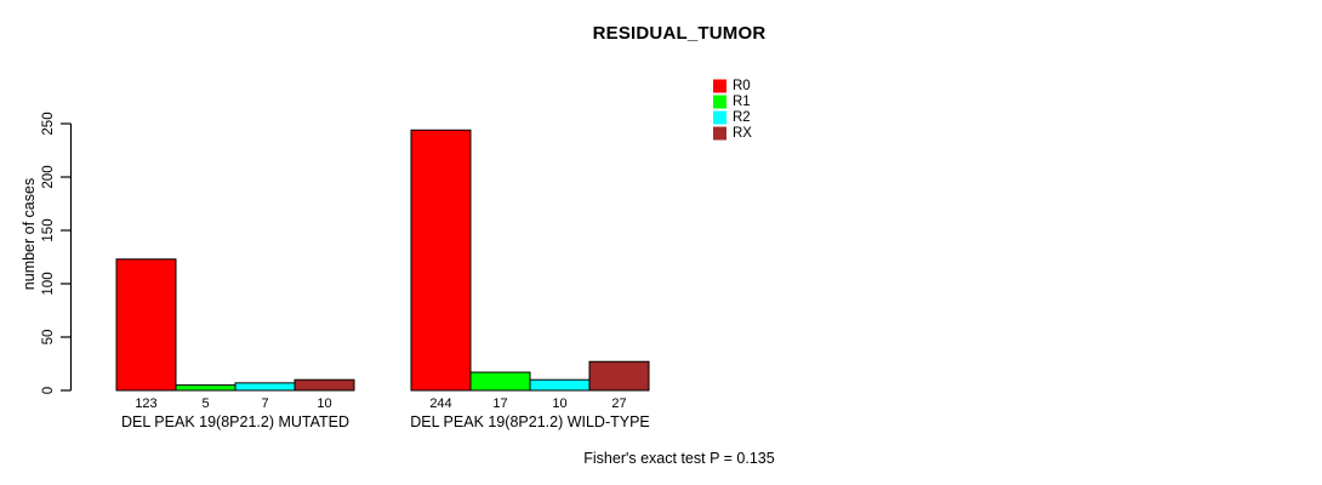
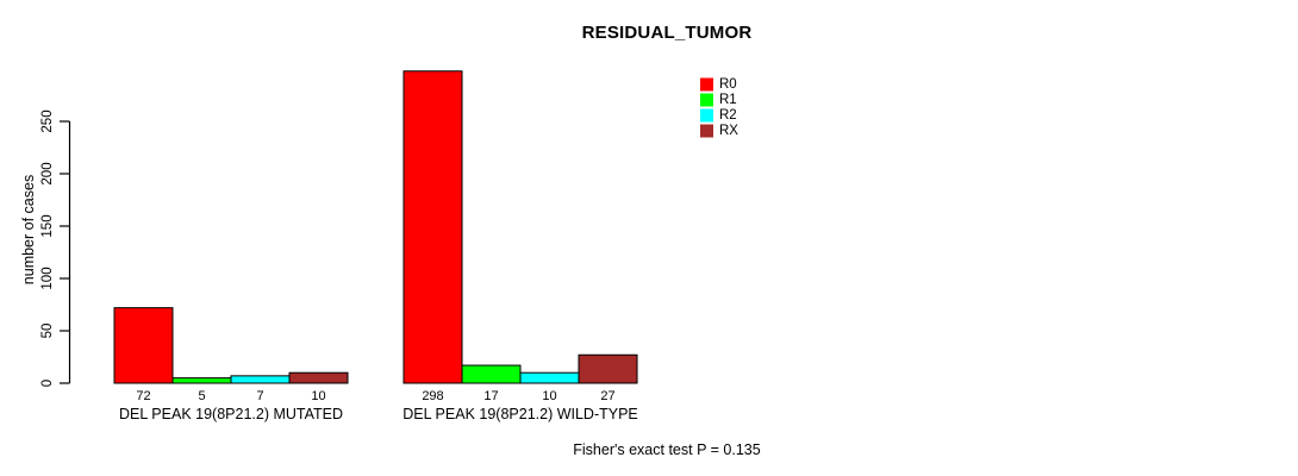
R0/DEL PEAK 19(8P21.2) MUTATED: 123 -> 72
R0/DEL PEAK 19(8P21.2) WILD-TYPE: 244 -> 298
